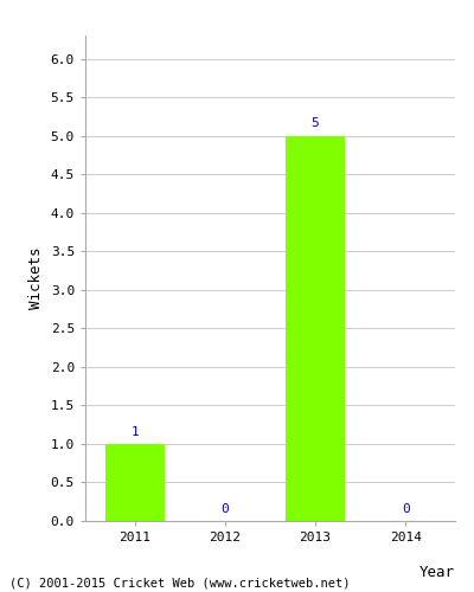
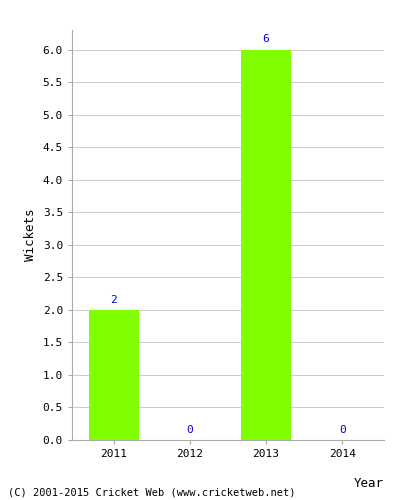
2011: 1 -> 2
2013: 5 -> 6
